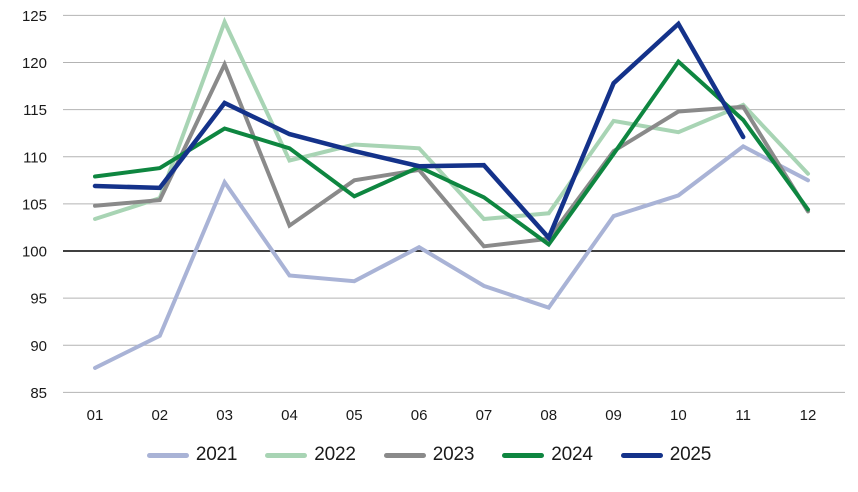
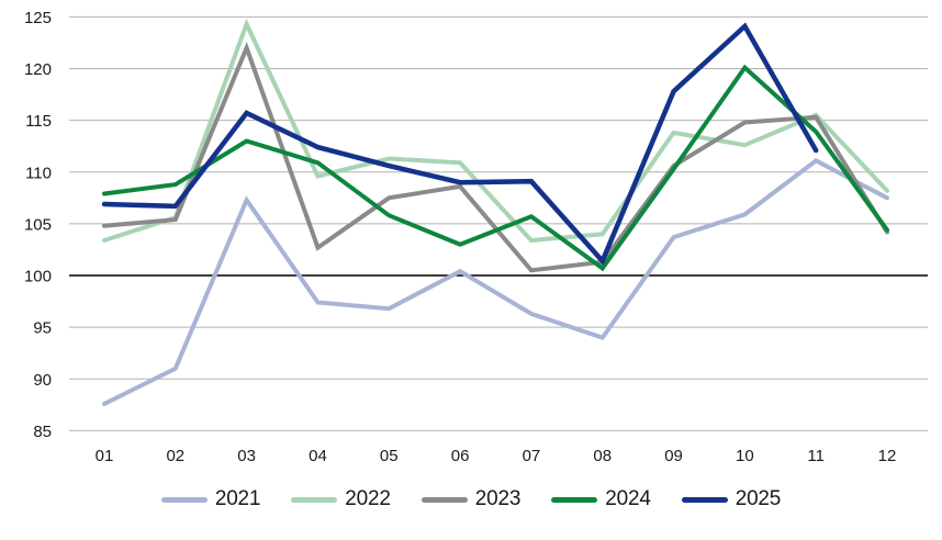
2023/03: 120 -> 122
2024/06: 109 -> 103
